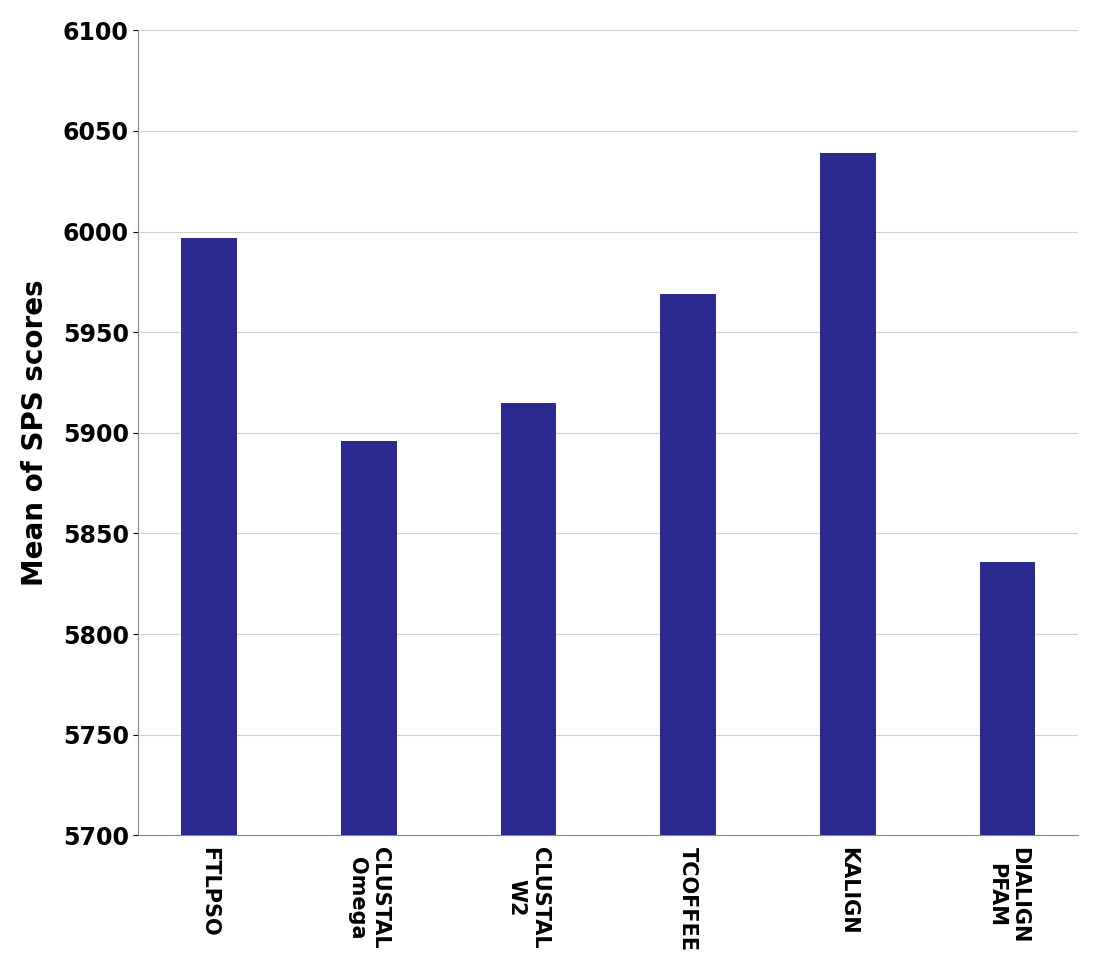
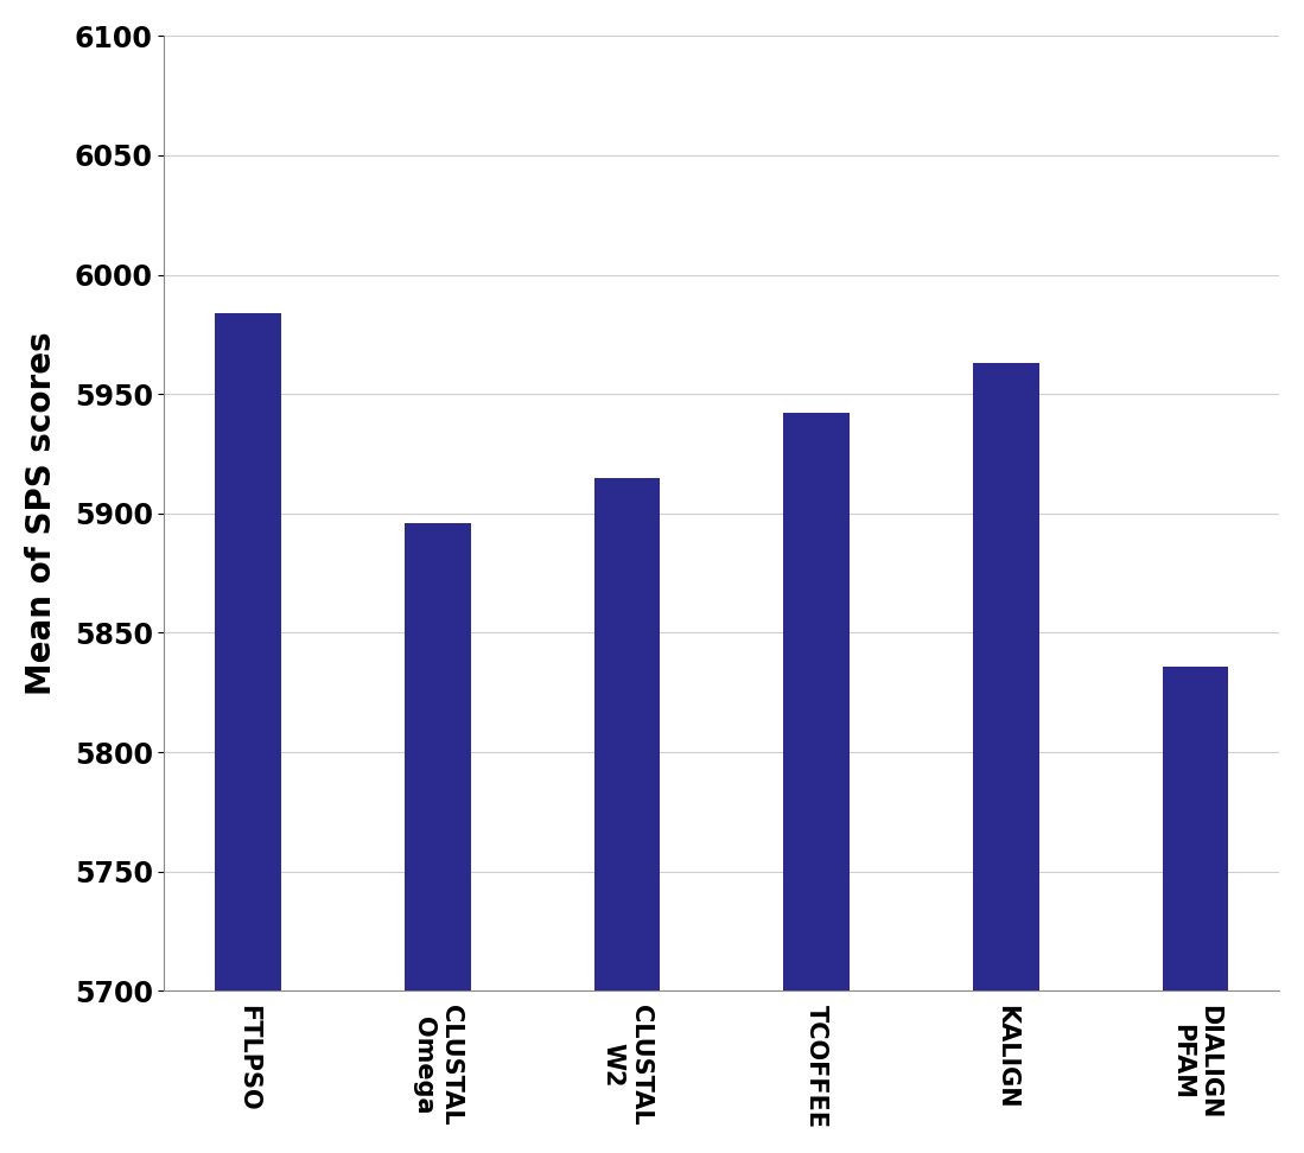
FTLPSO: 5997 -> 5984
TCOFFEE: 5969 -> 5942
KALIGN: 6039 -> 5963
